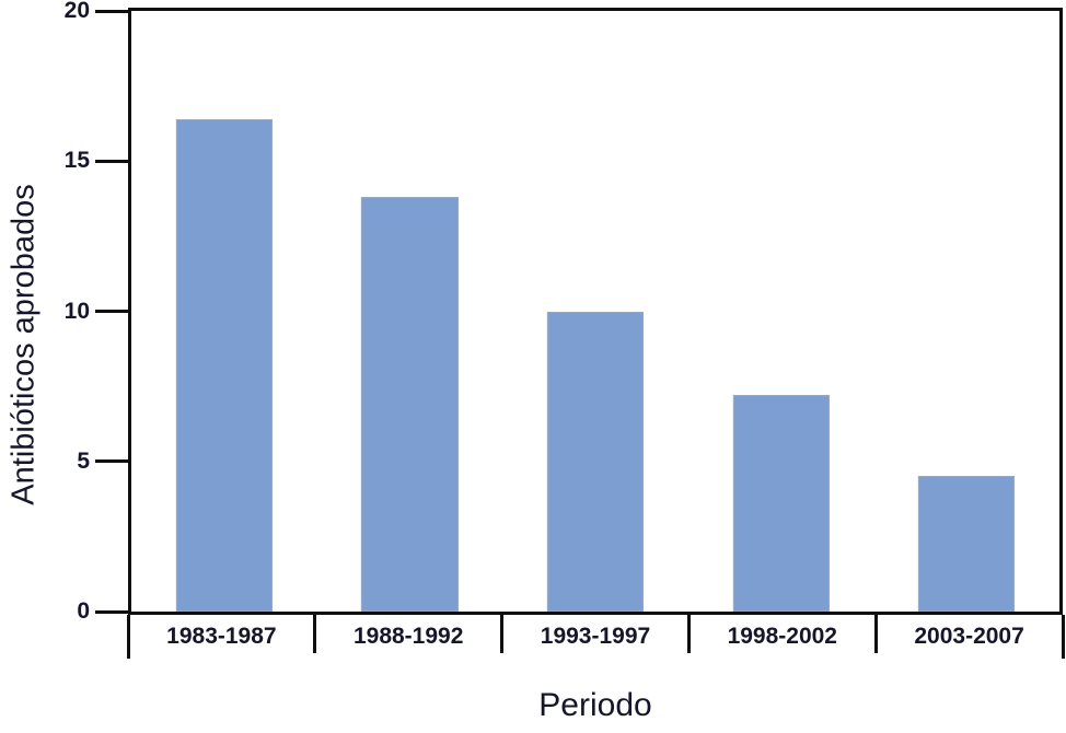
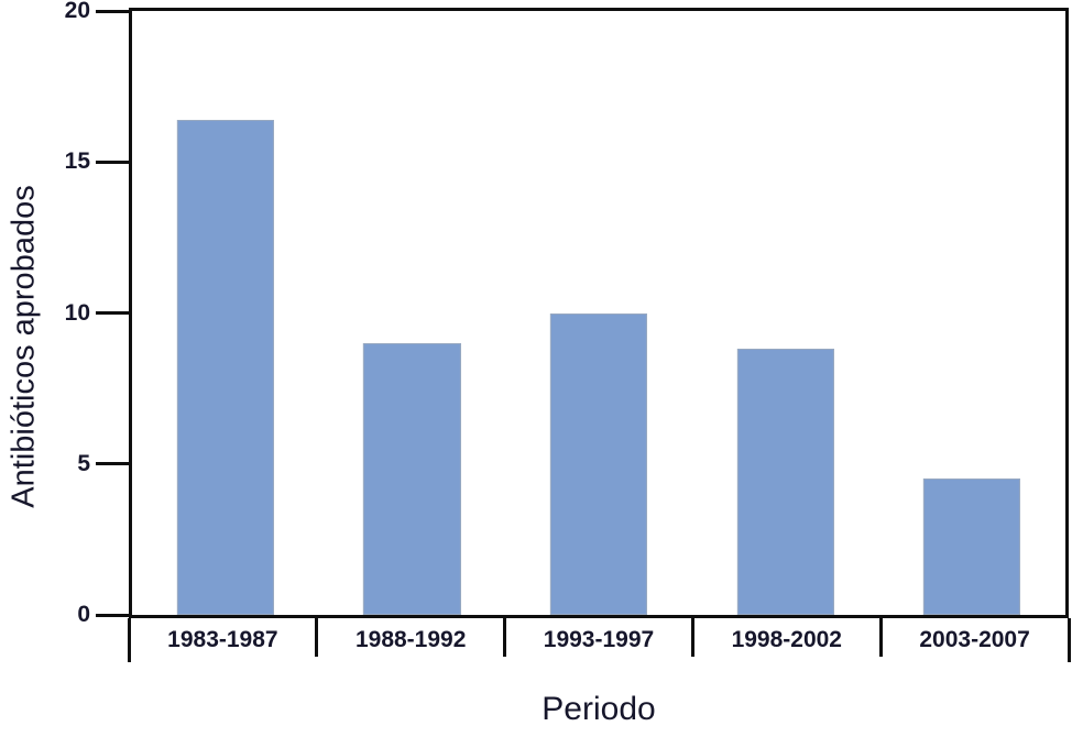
1988-1992: 13.8 -> 9.0
1998-2002: 7.2 -> 8.8
